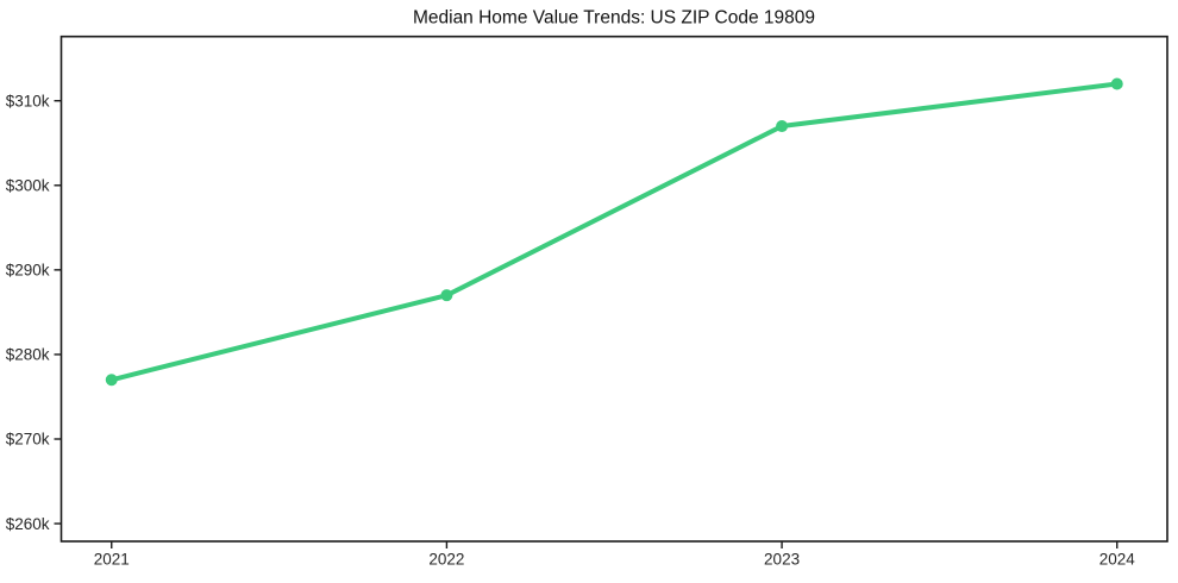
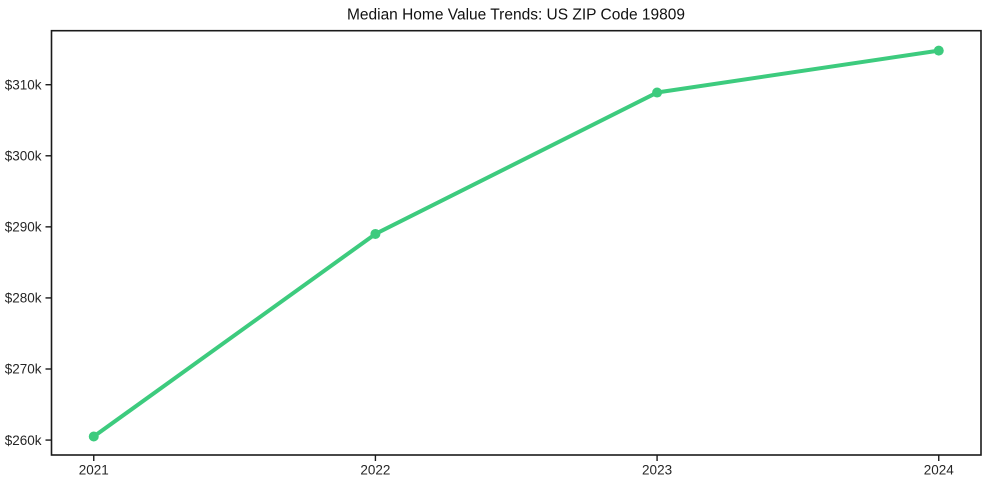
2021: $277k -> $260k
2022: $287k -> $289k
2023: $307k -> $309k
2024: $312k -> $315k
